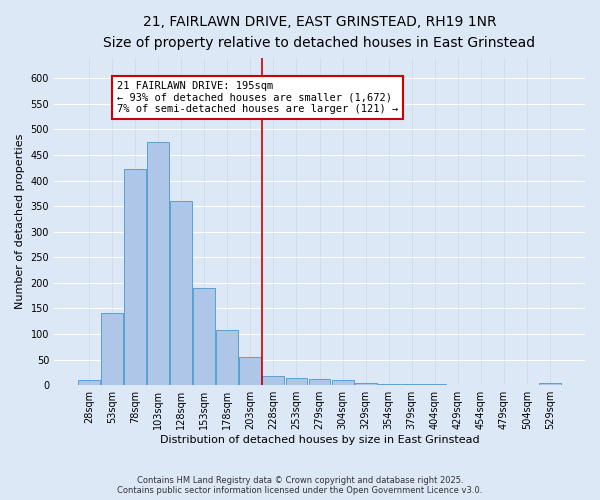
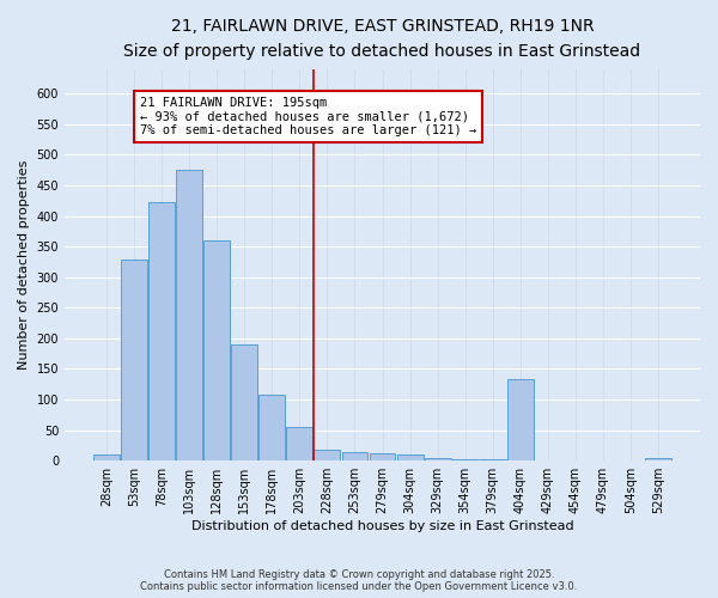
53sqm: 142 -> 328
404sqm: 2 -> 134
